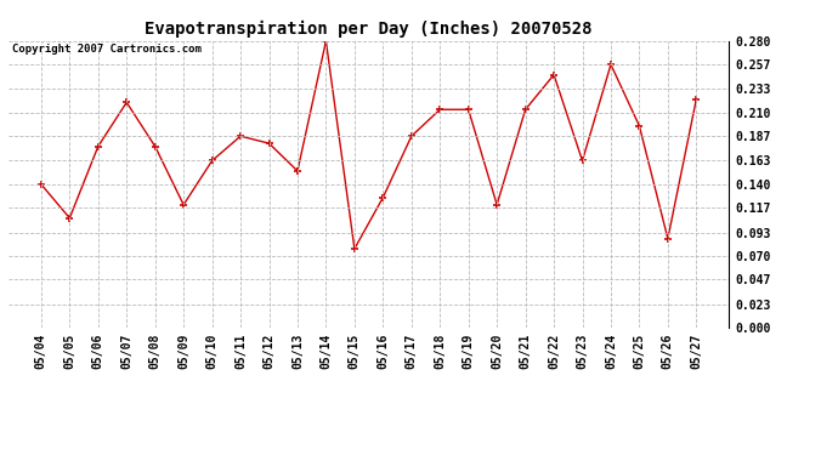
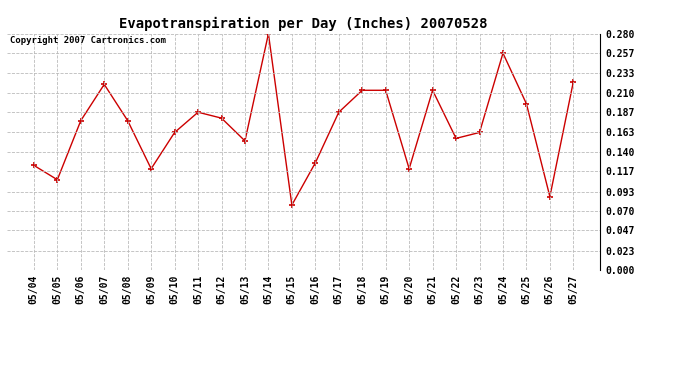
05/04: 0.140 -> 0.124
05/22: 0.247 -> 0.156
